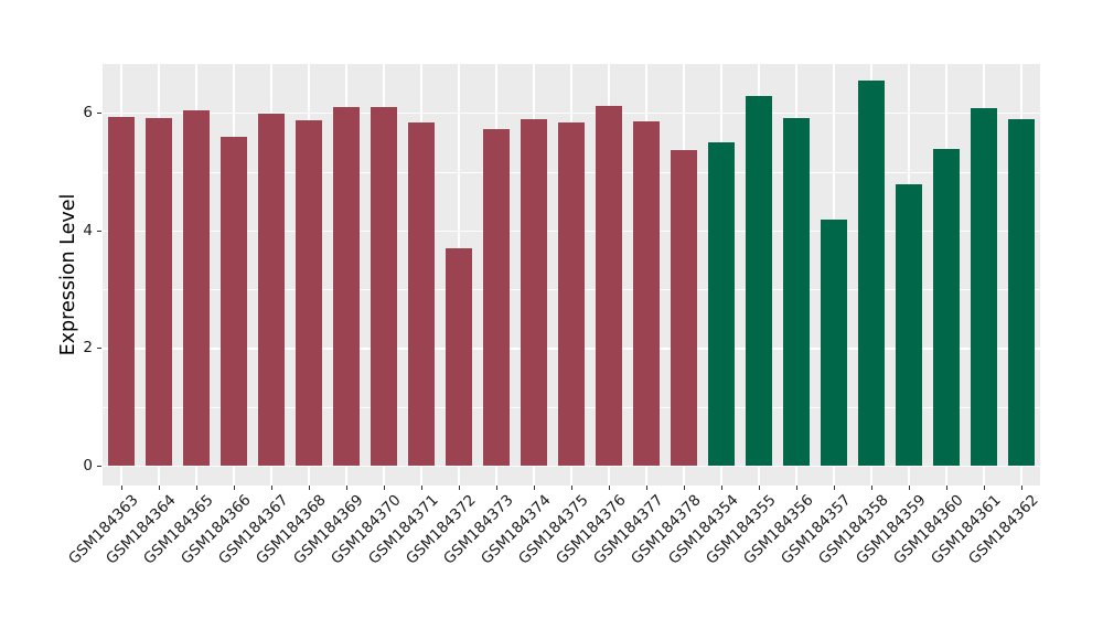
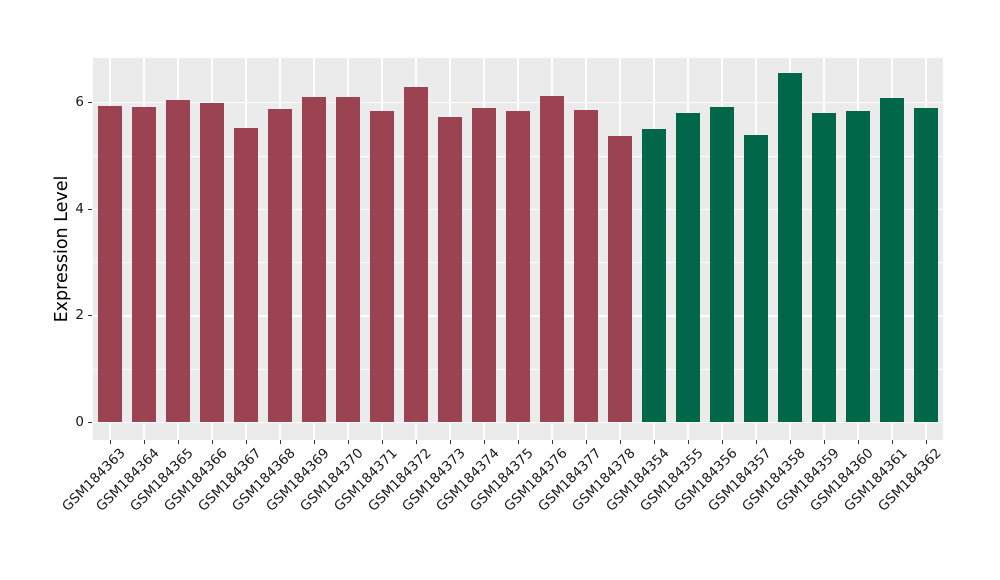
GSM184366: 5.6 -> 6.0
GSM184367: 6.0 -> 5.5
GSM184372: 3.7 -> 6.3
GSM184355: 6.3 -> 5.8
GSM184357: 4.2 -> 5.4
GSM184359: 4.8 -> 5.8
GSM184360: 5.4 -> 5.8
